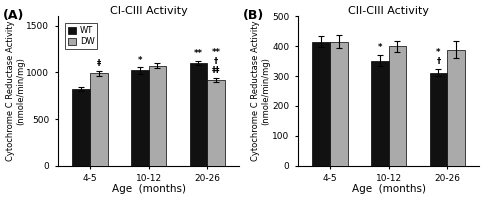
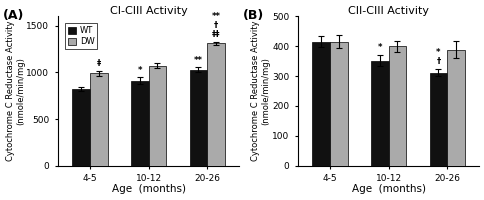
CI-CIII Activity/WT/10-12: 1020 -> 910
CI-CIII Activity/WT/20-26: 1100 -> 1030
CI-CIII Activity/DW/20-26: 920 -> 1310
